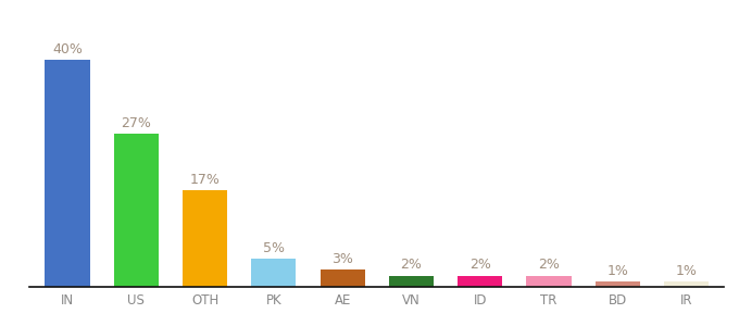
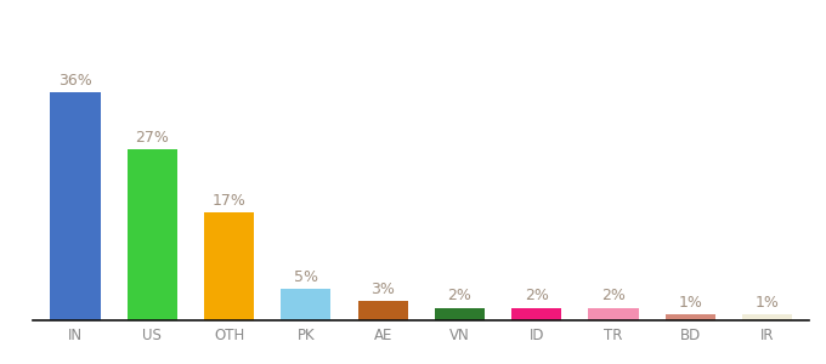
IN: 40% -> 36%
